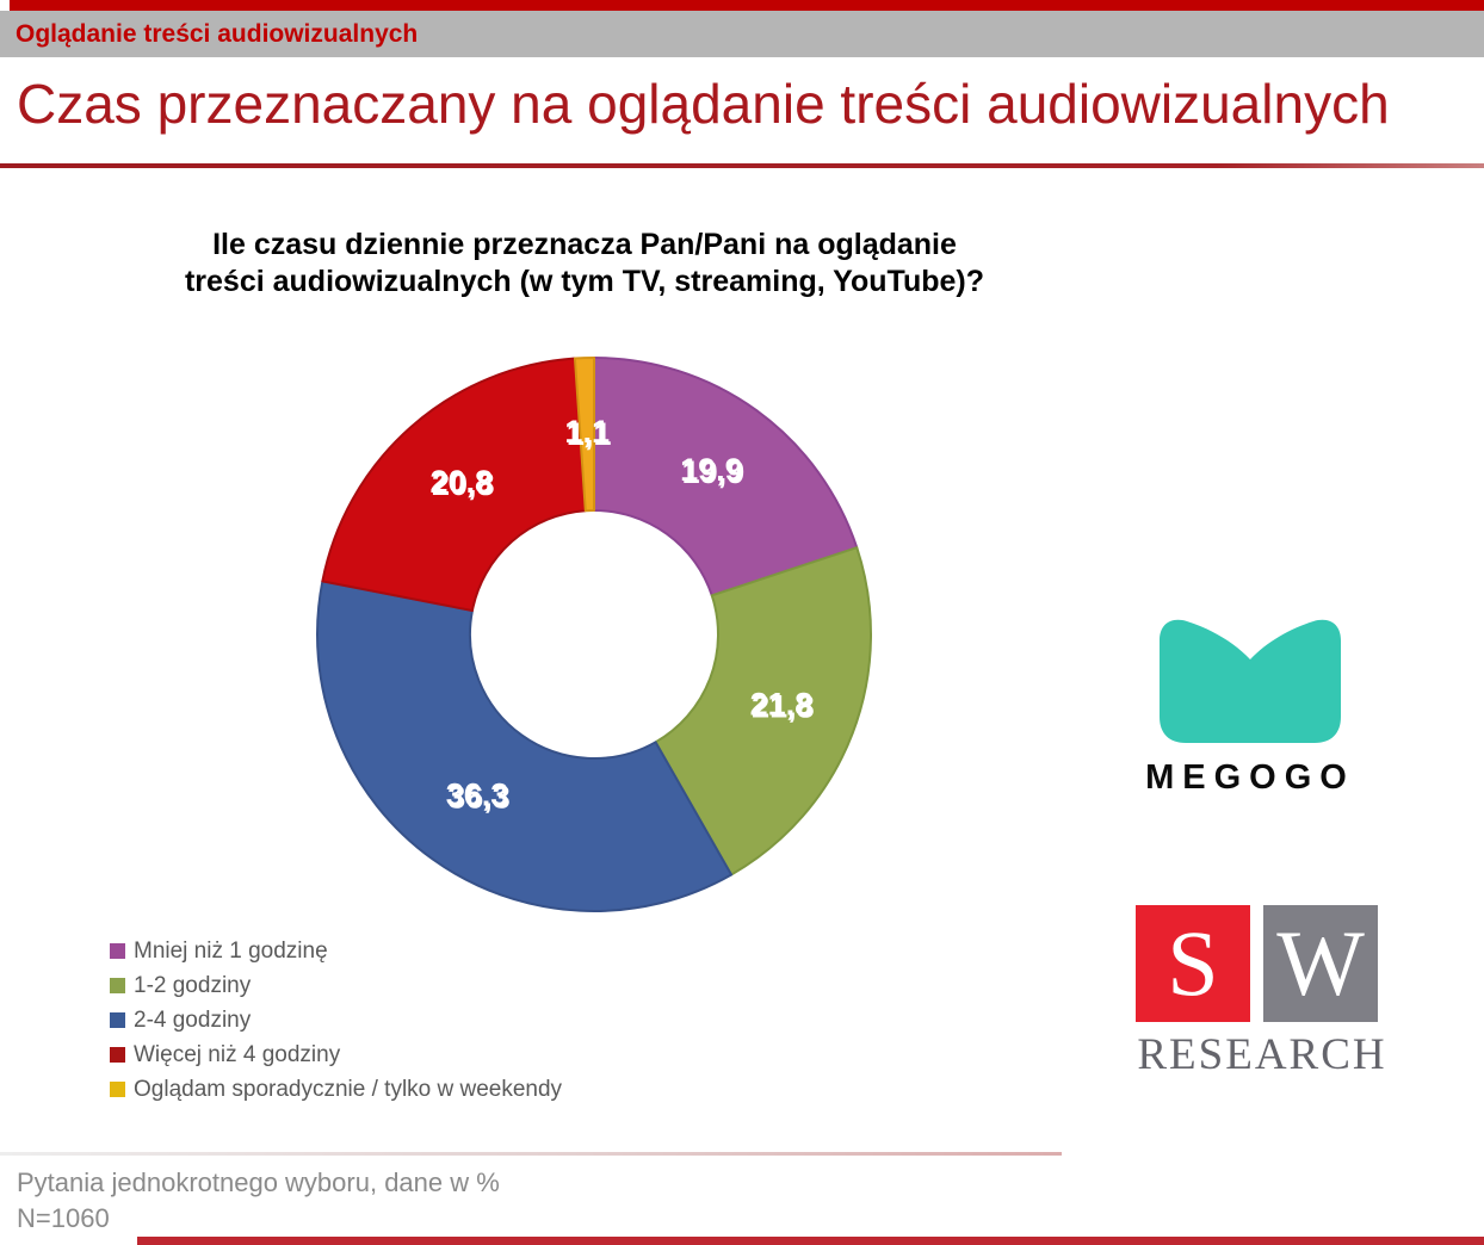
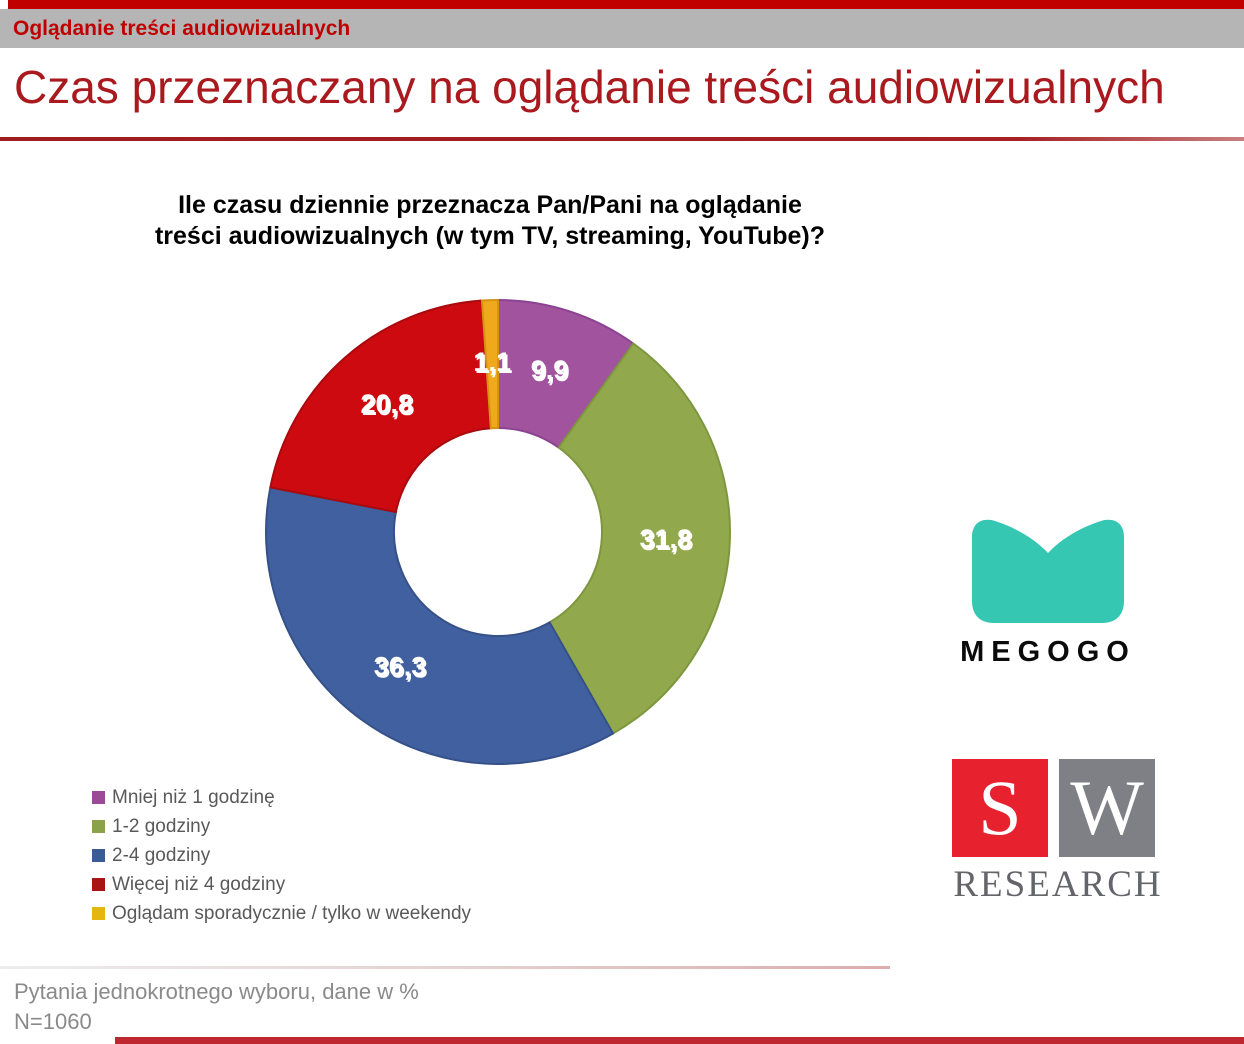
Mniej niż 1 godzinę: 19,9 -> 9,9
1-2 godziny: 21,8 -> 31,8
